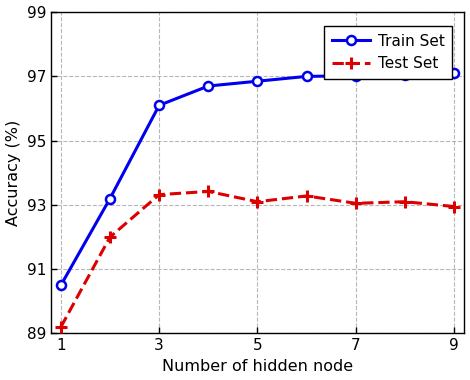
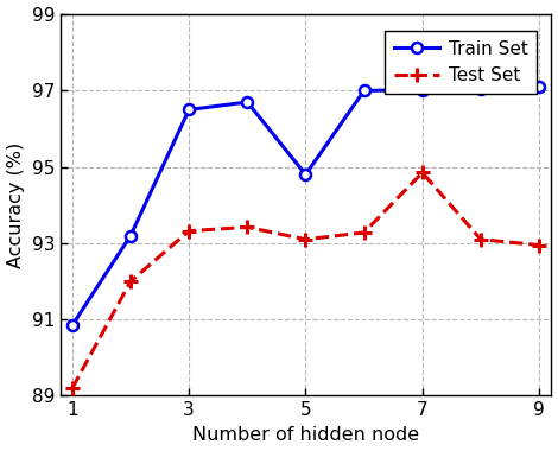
Train Set/1: 90.50 -> 90.85
Train Set/3: 96.10 -> 96.50
Train Set/5: 96.85 -> 94.80
Test Set/7: 93.05 -> 94.85
